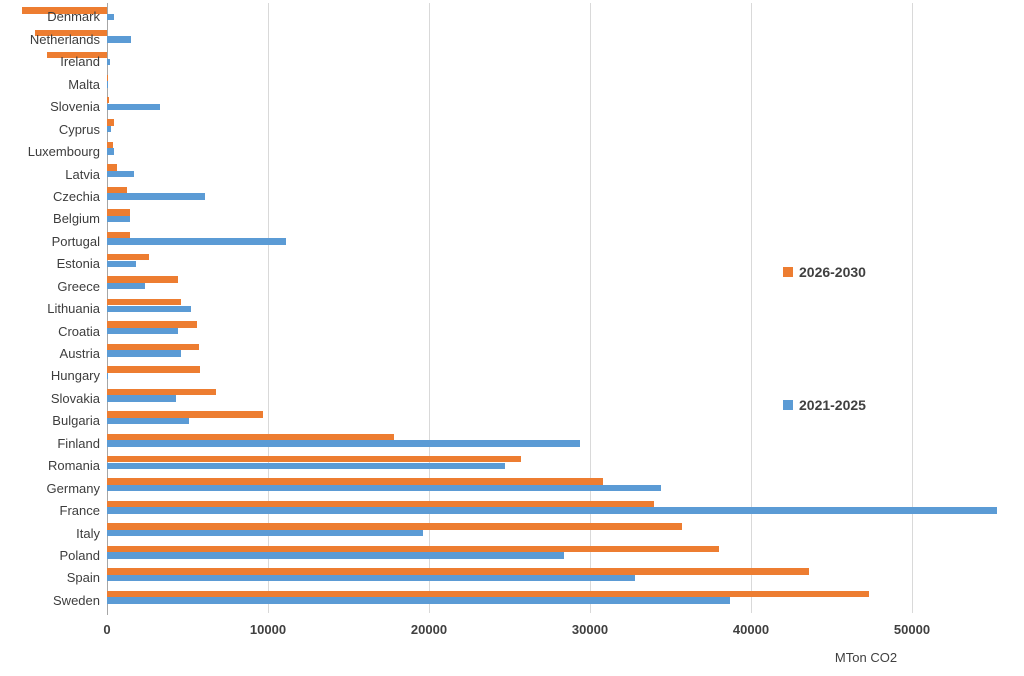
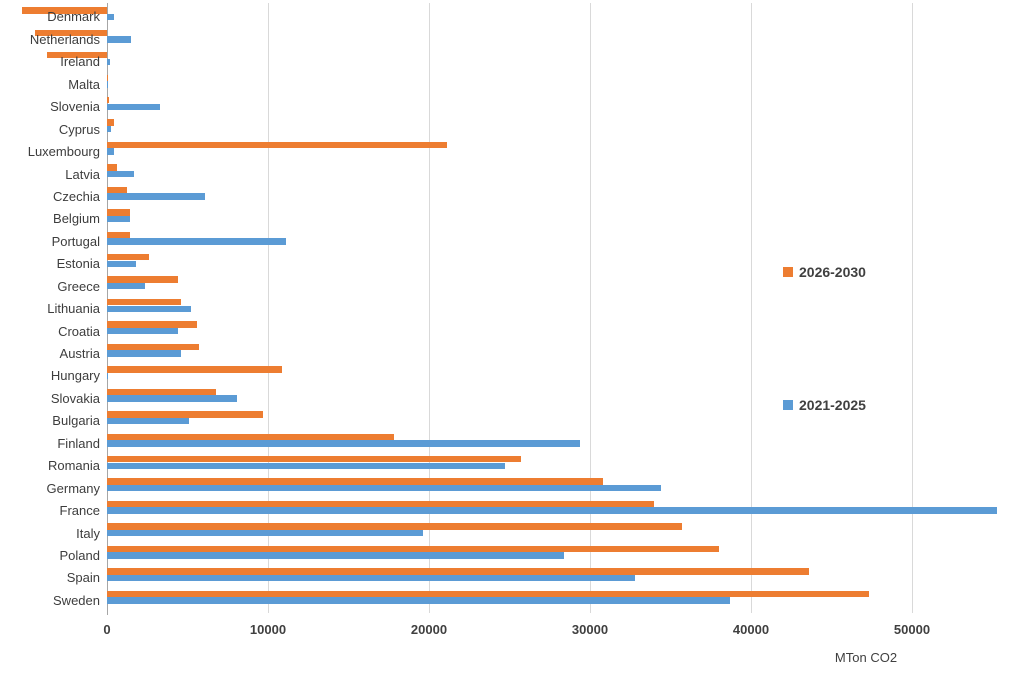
2026-2030/Luxembourg: 400 -> 21100
2026-2030/Hungary: 5800 -> 10900
2021-2025/Slovakia: 4300 -> 8100
